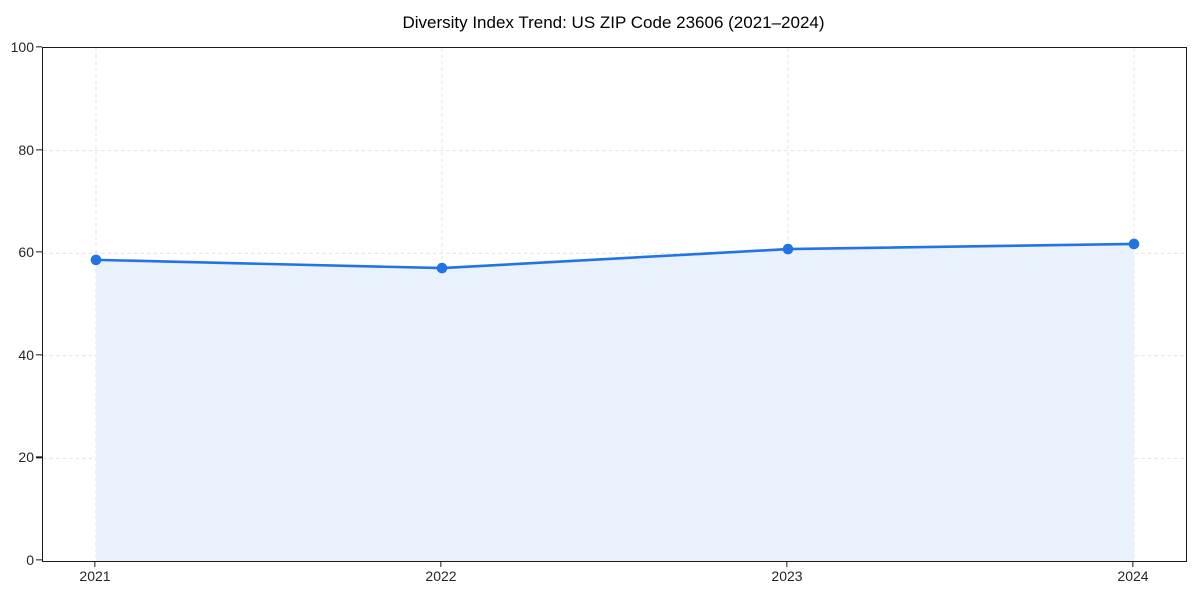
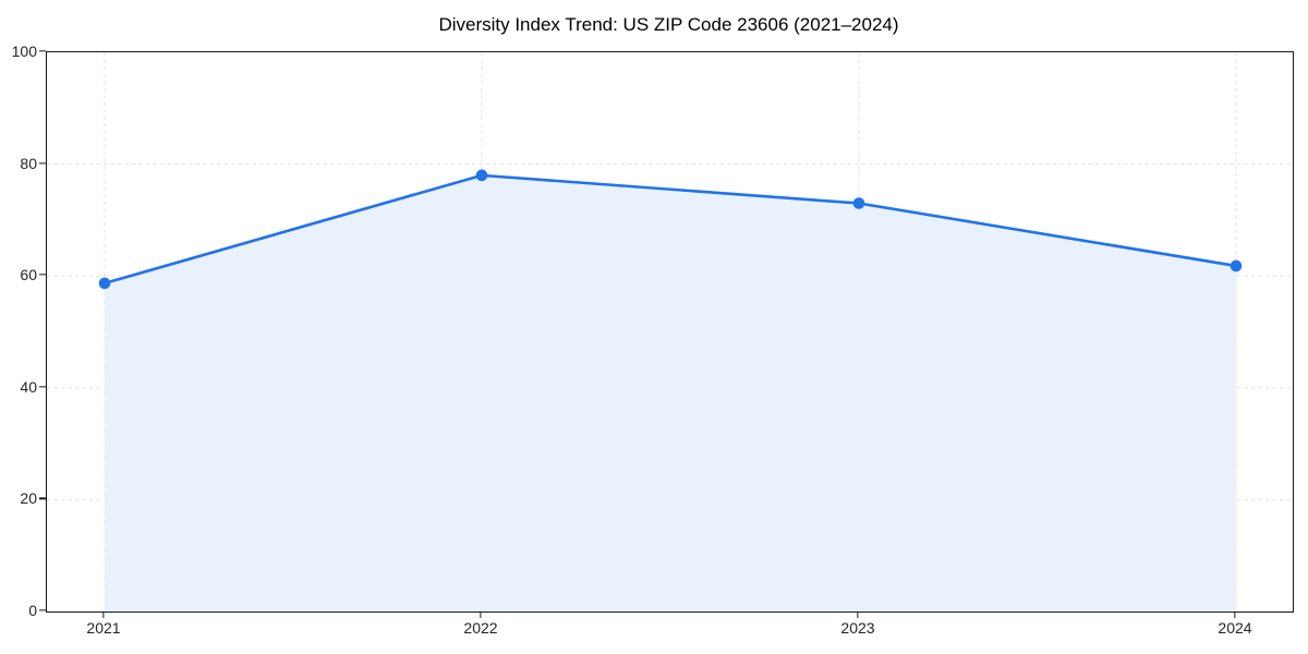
2022: 57 -> 78
2023: 61 -> 73
